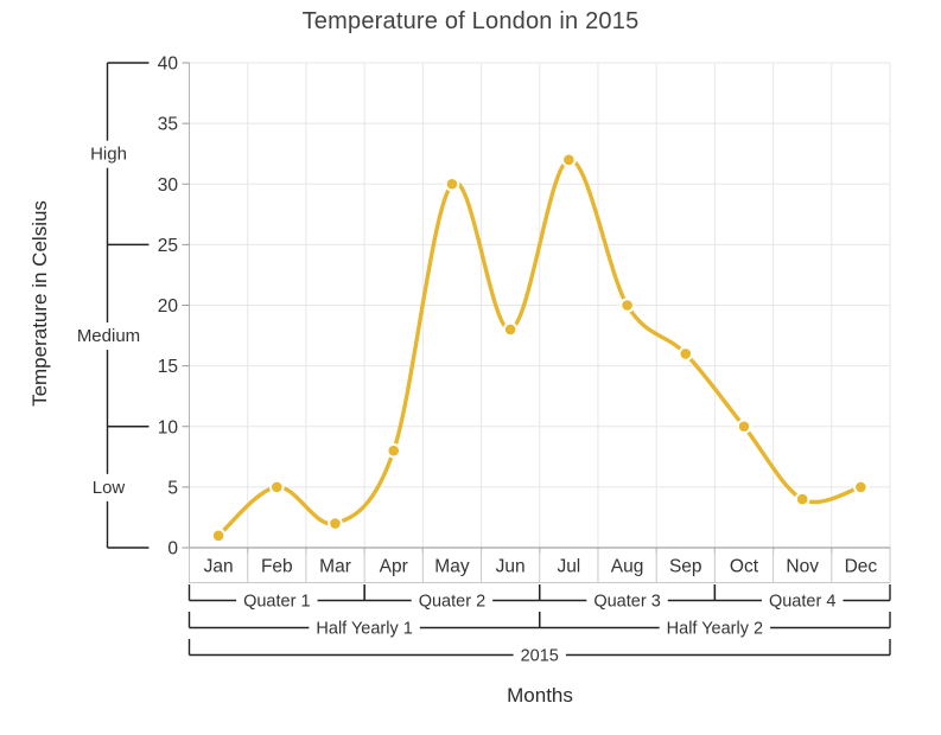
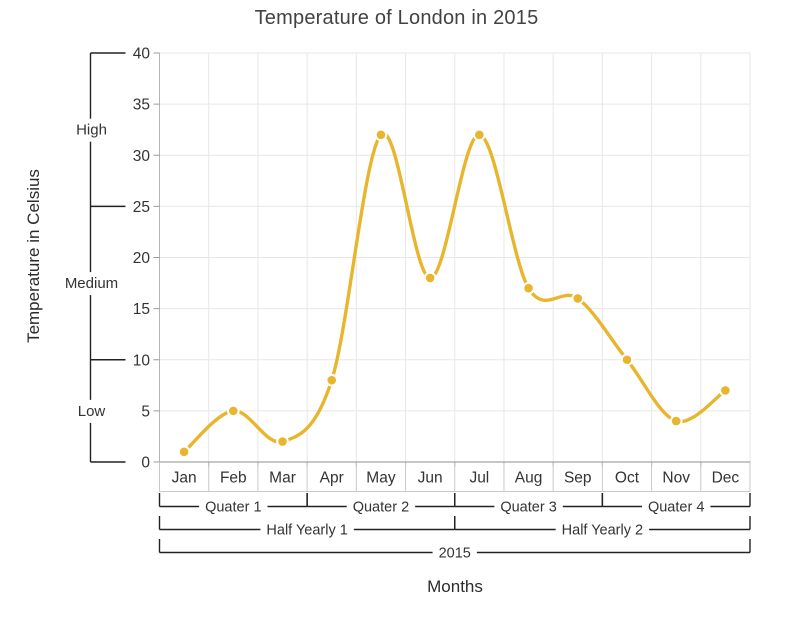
May: 30 -> 32
Aug: 20 -> 17
Dec: 5 -> 7
